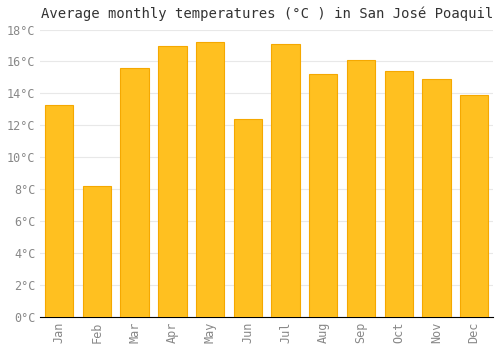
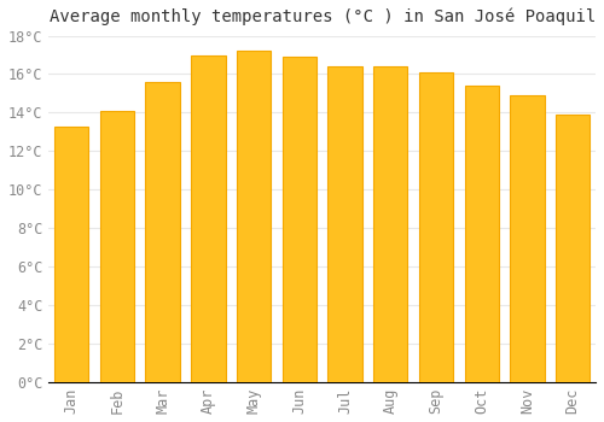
Feb: 8.2°C -> 14.1°C
Jun: 12.4°C -> 16.9°C
Jul: 17.1°C -> 16.4°C
Aug: 15.2°C -> 16.4°C
